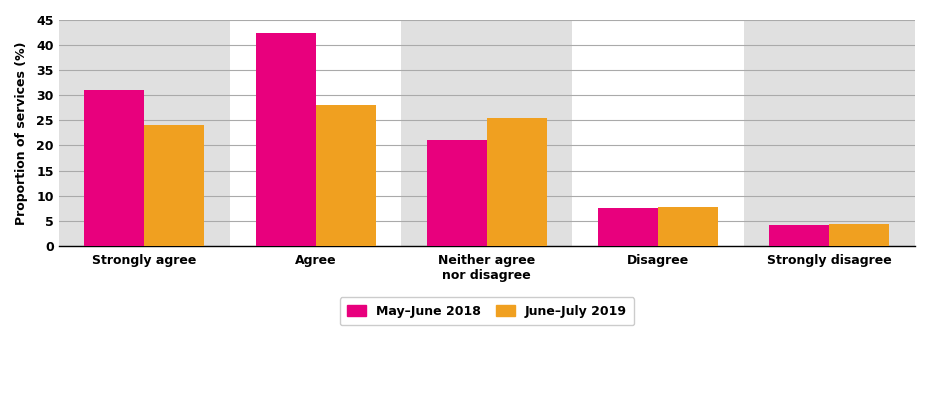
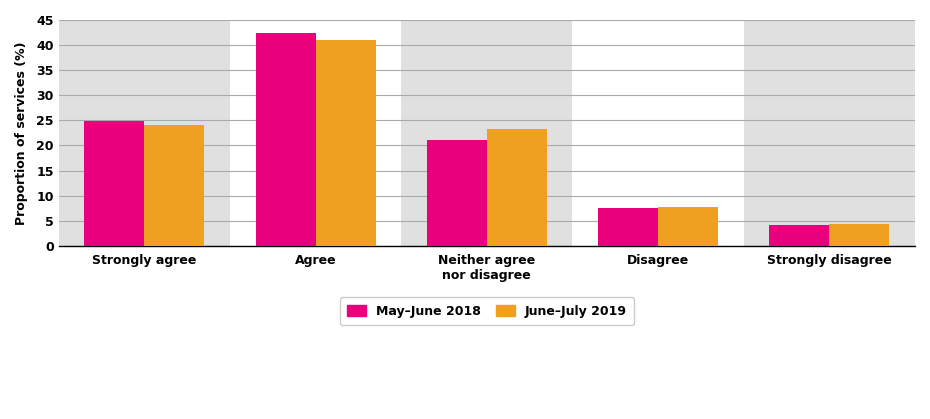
May–June 2018/Strongly agree: 31.0 -> 24.8
June–July 2019/Agree: 28.0 -> 41.0
June–July 2019/Neither agree nor disagree: 25.4 -> 23.2
